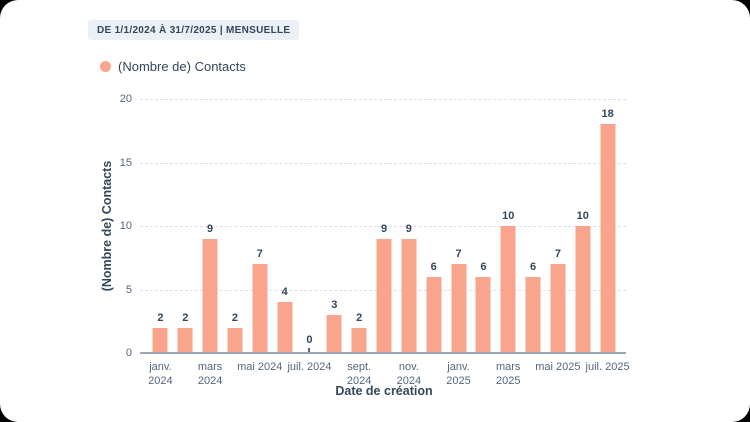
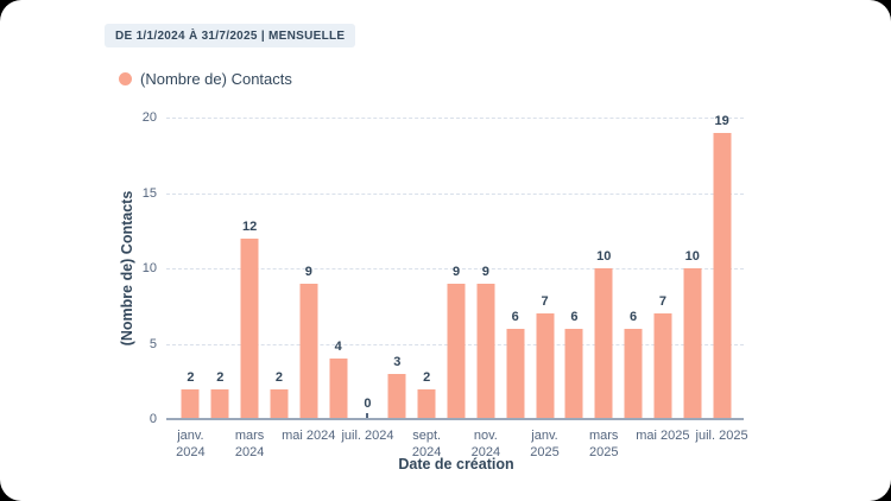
mars 2024: 9 -> 12
mai 2024: 7 -> 9
juil. 2025: 18 -> 19
